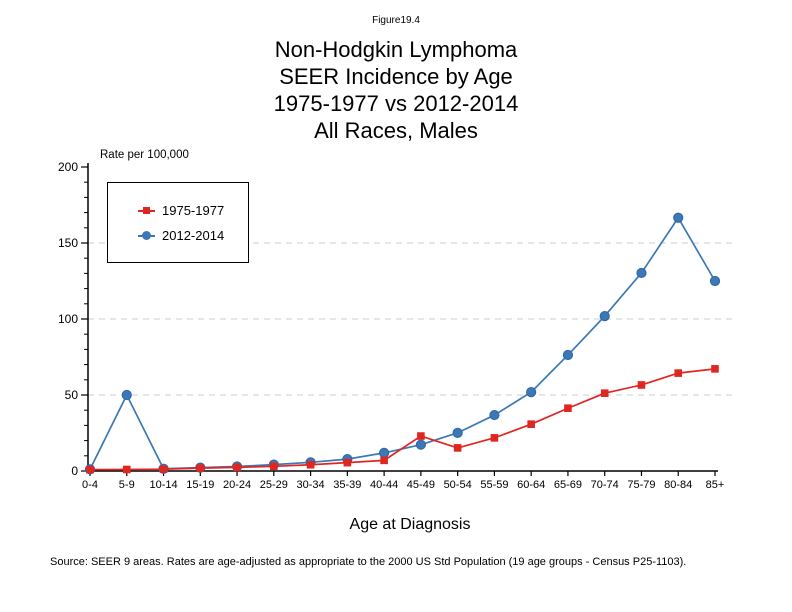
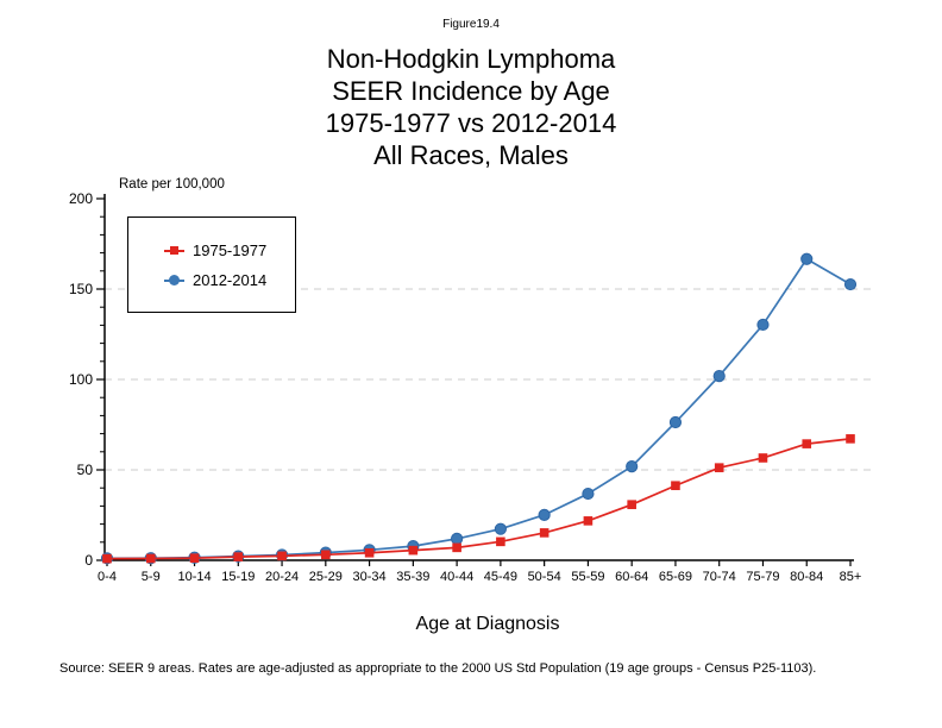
2012-2014/5-9: 50 -> 1
1975-1977/45-49: 23 -> 10
2012-2014/85+: 125 -> 153
